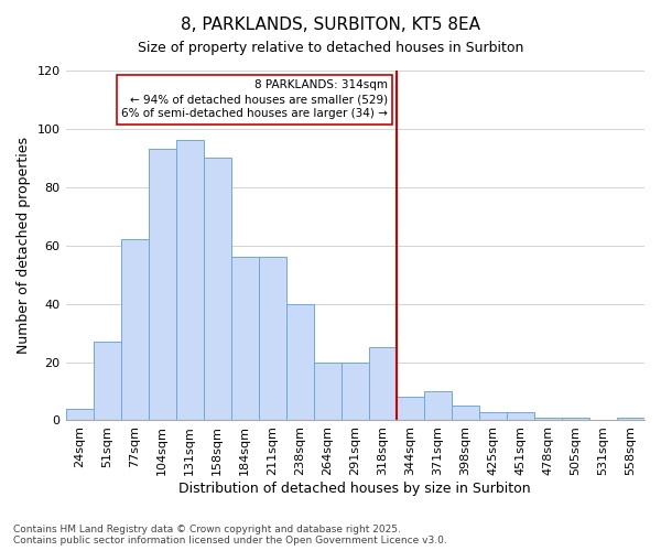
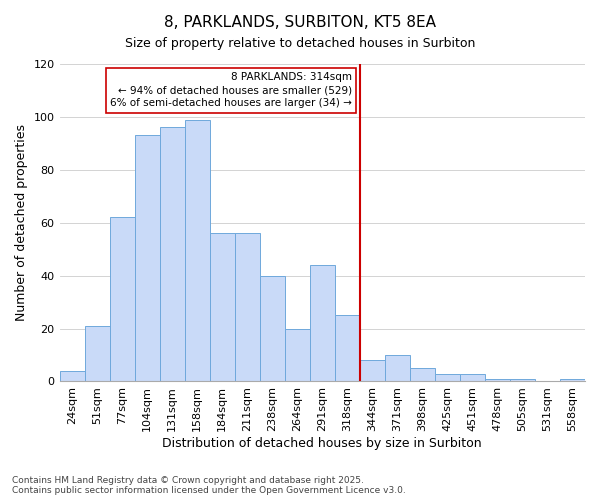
51sqm: 27 -> 21
158sqm: 90 -> 99
291sqm: 20 -> 44
